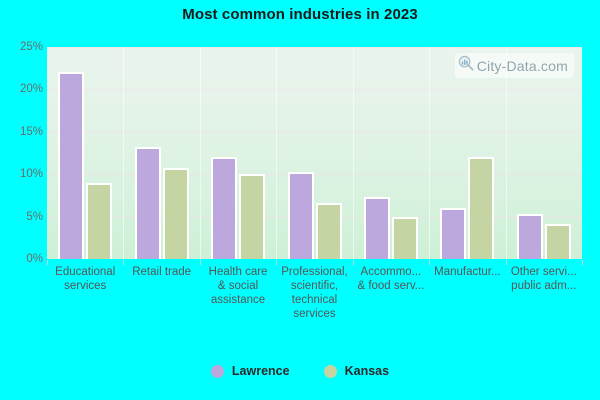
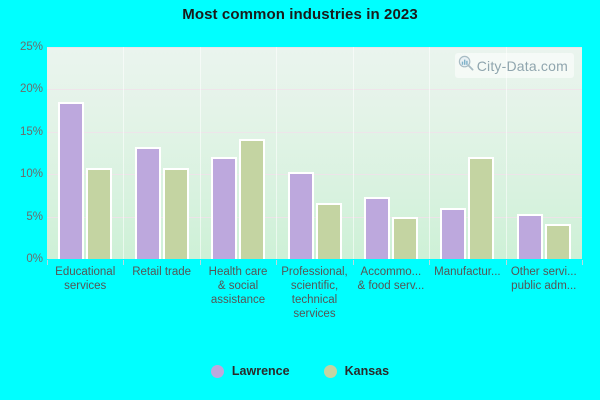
Lawrence/Educational services: 22% -> 18%
Kansas/Educational services: 9% -> 11%
Kansas/Health care & social assistance: 10% -> 14%
